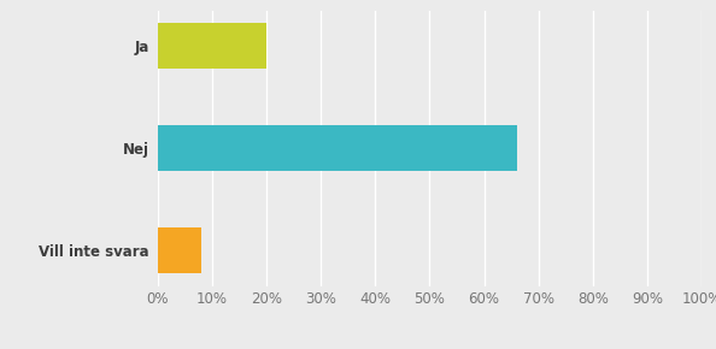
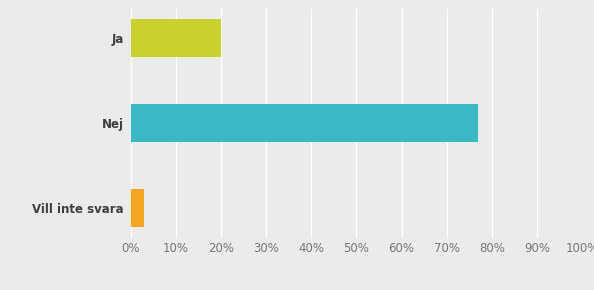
Nej: 66% -> 77%
Vill inte svara: 8% -> 3%
